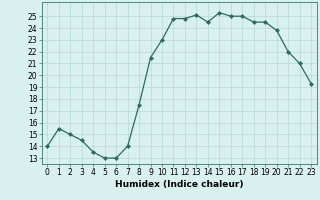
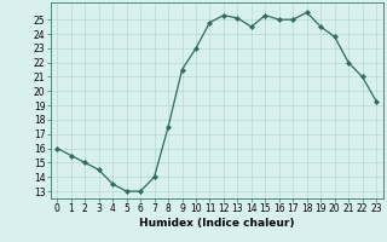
0: 14.0 -> 16.0
12: 24.8 -> 25.3
18: 24.5 -> 25.5
